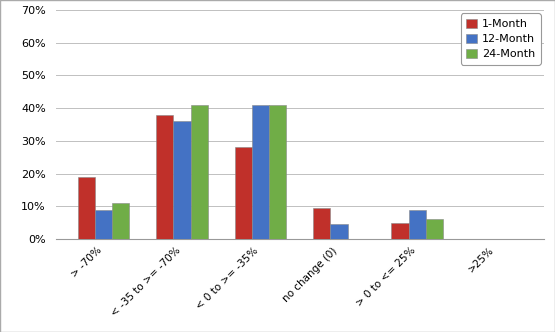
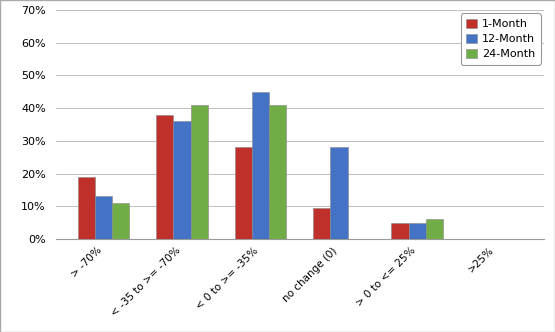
12-Month/> -70%: 9.0% -> 13.0%
12-Month/< 0 to >= -35%: 41.0% -> 45.0%
12-Month/no change (0): 4.5% -> 28.0%
12-Month/> 0 to <= 25%: 9.0% -> 5.0%
